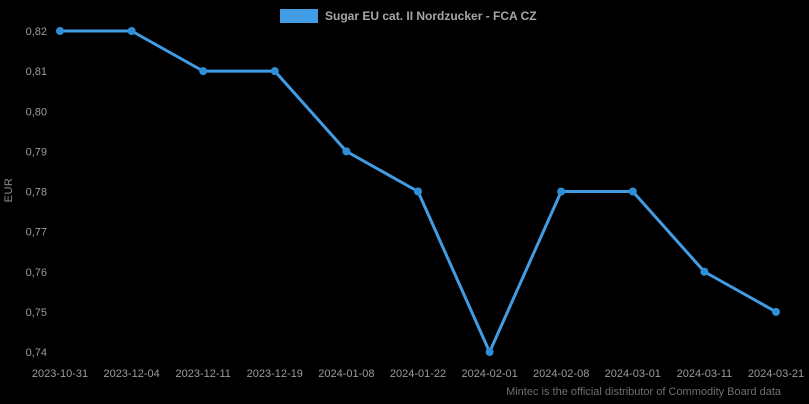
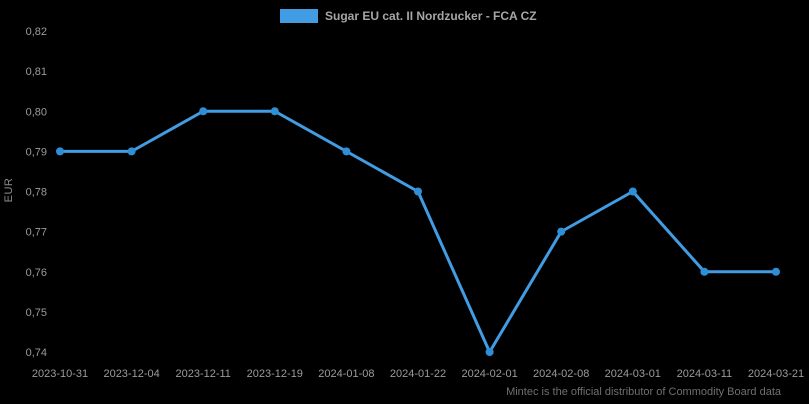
2023-10-31: 0,82 -> 0,79
2023-12-04: 0,82 -> 0,79
2023-12-11: 0,81 -> 0,80
2023-12-19: 0,81 -> 0,80
2024-02-08: 0,78 -> 0,77
2024-03-21: 0,75 -> 0,76
